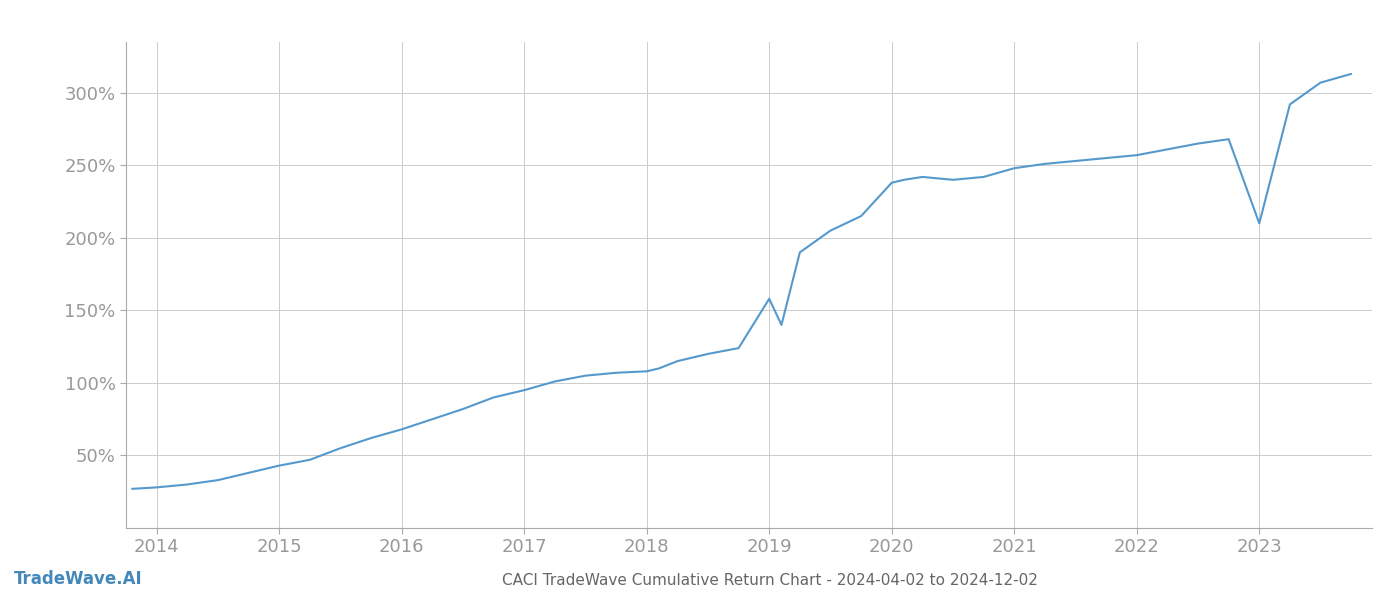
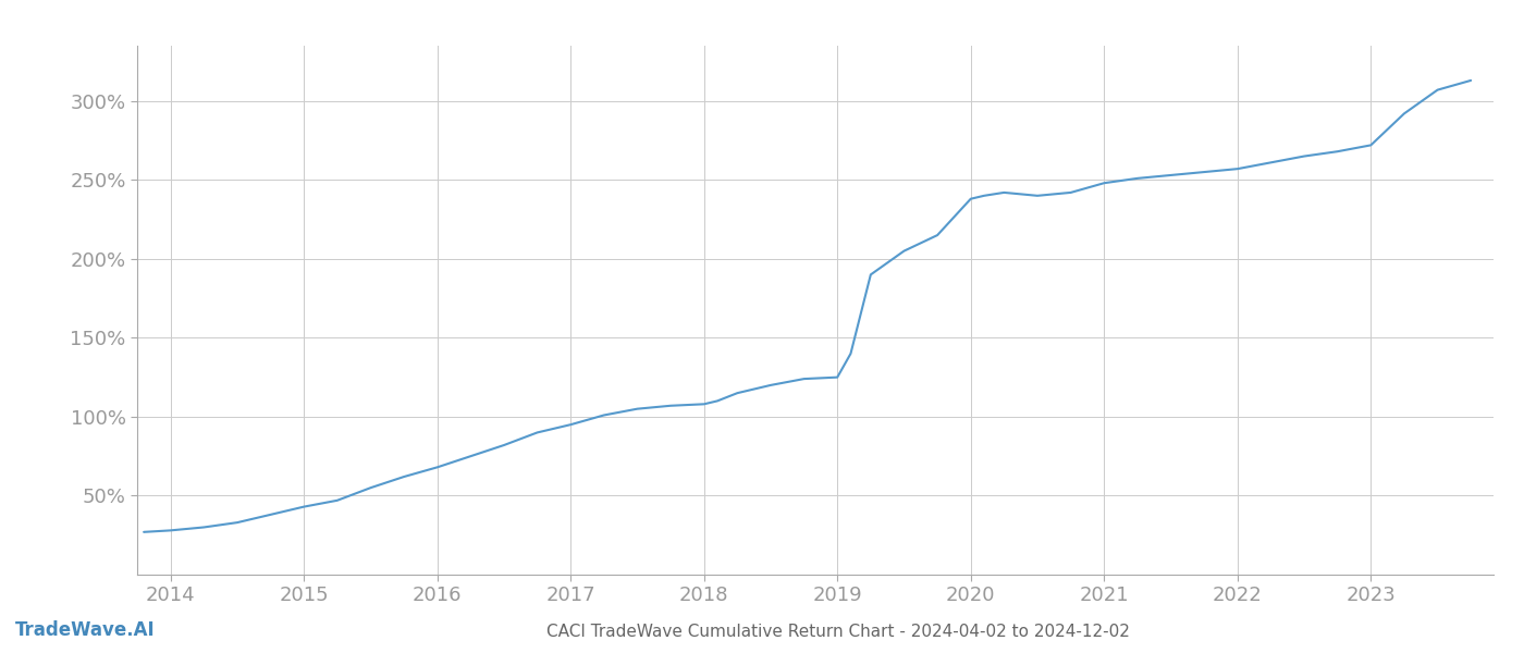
2019: 158% -> 125%
2023: 210% -> 272%
